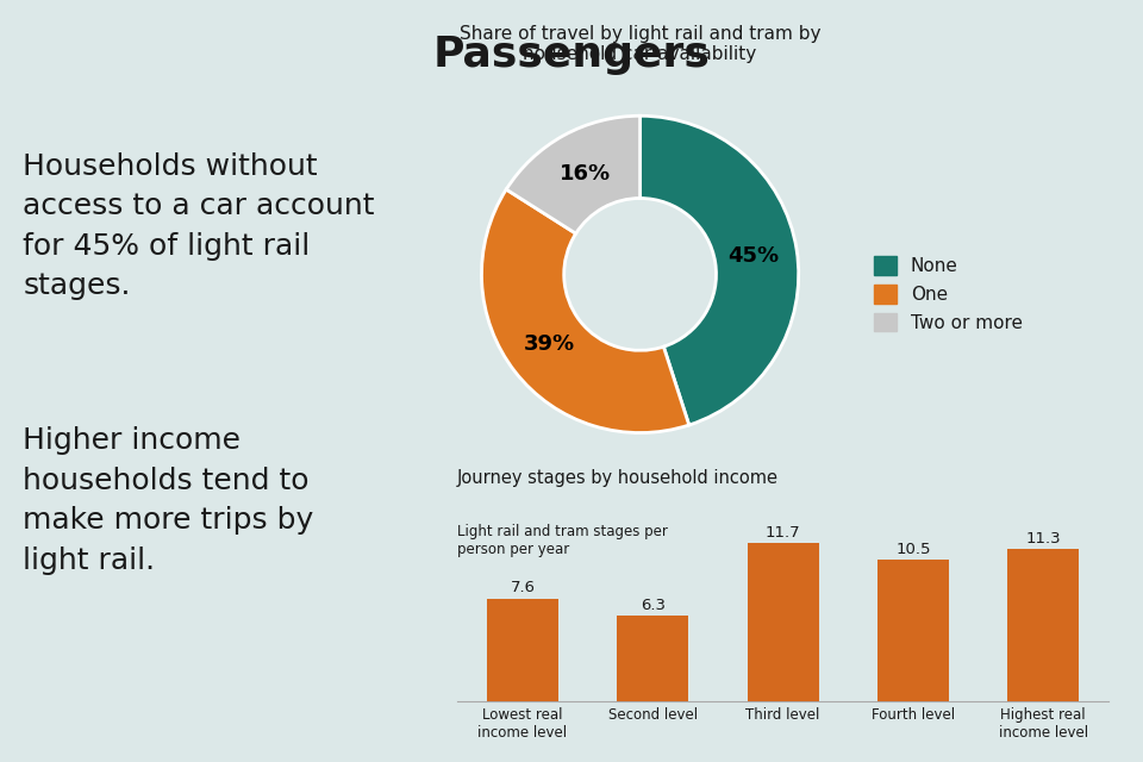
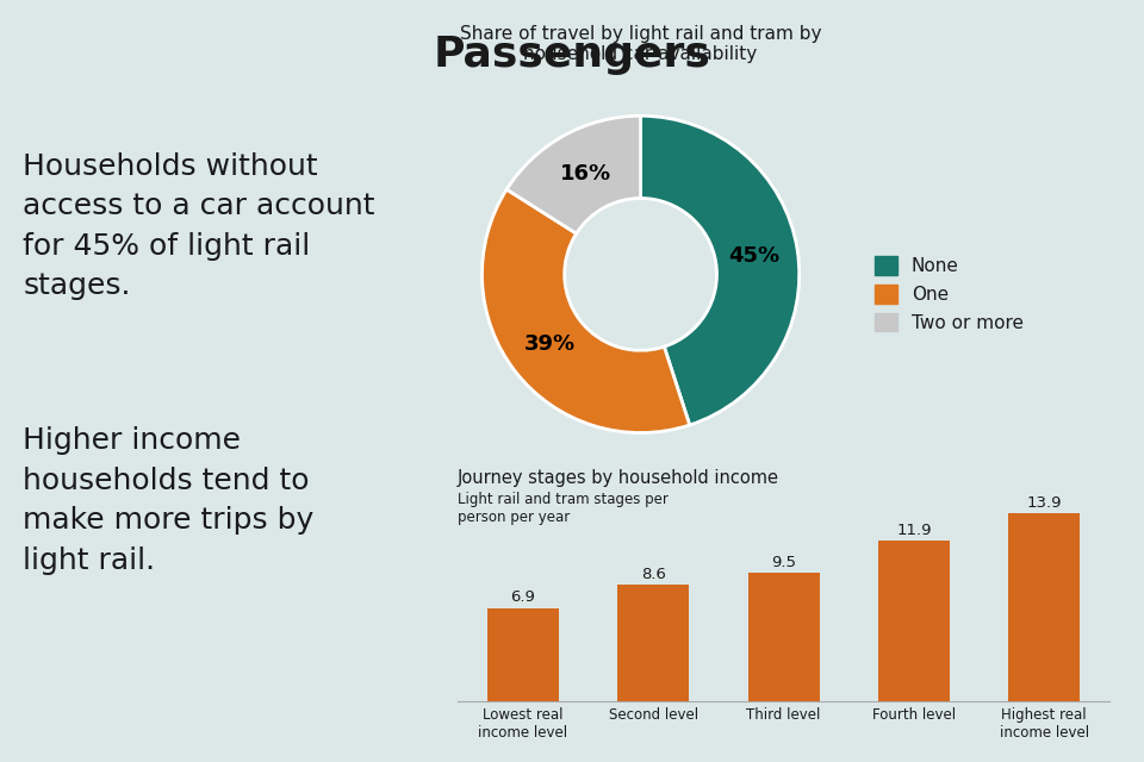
Lowest real income level: 7.6 -> 6.9
Second level: 6.3 -> 8.6
Third level: 11.7 -> 9.5
Fourth level: 10.5 -> 11.9
Highest real income level: 11.3 -> 13.9
